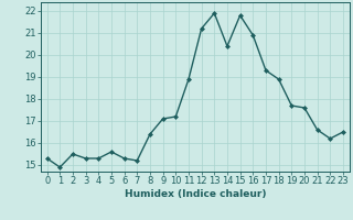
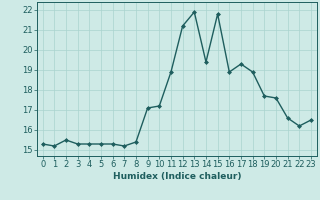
1: 14.9 -> 15.2
5: 15.6 -> 15.3
8: 16.4 -> 15.4
14: 20.4 -> 19.4
16: 20.9 -> 18.9
